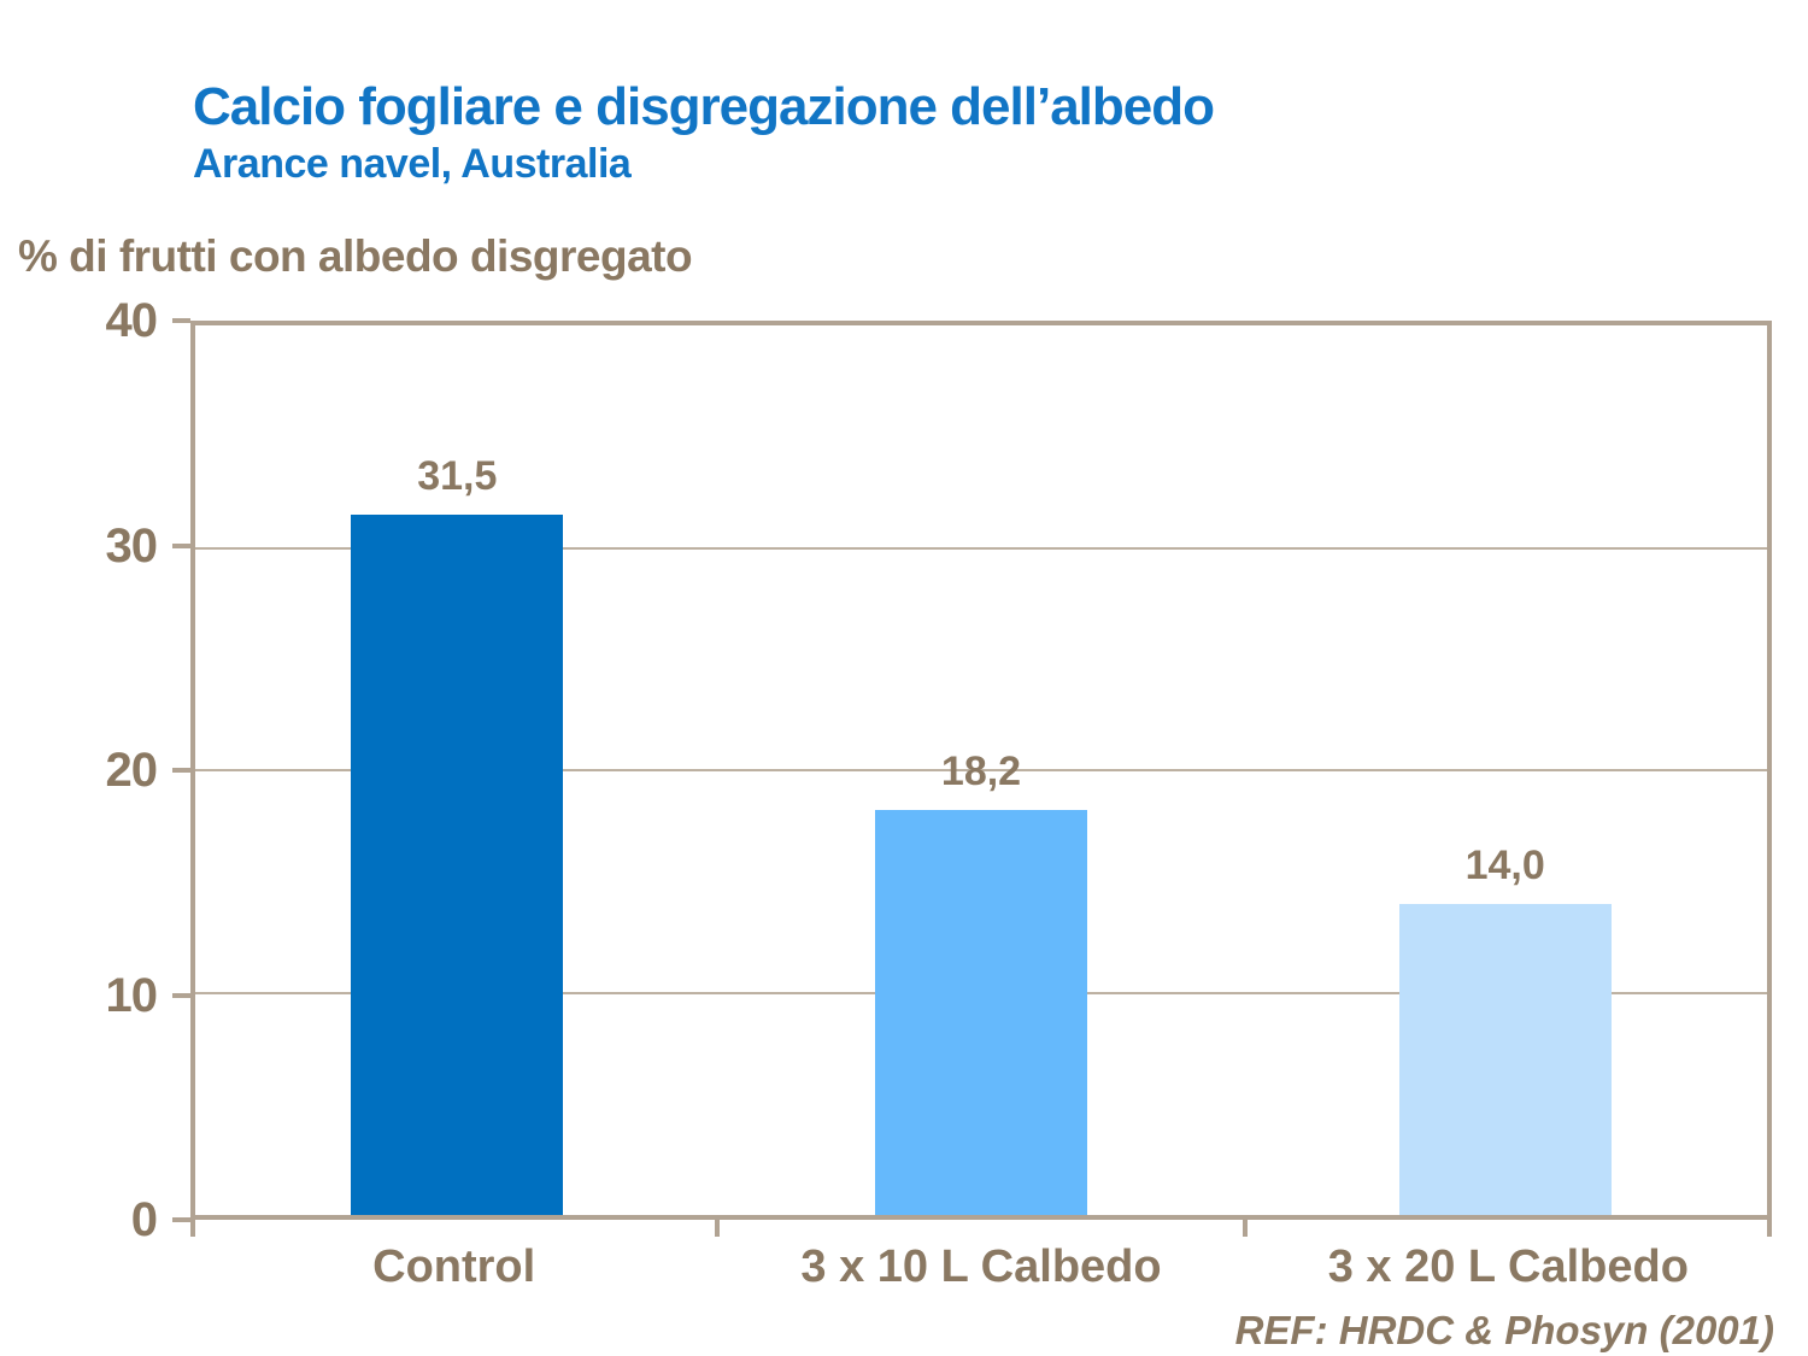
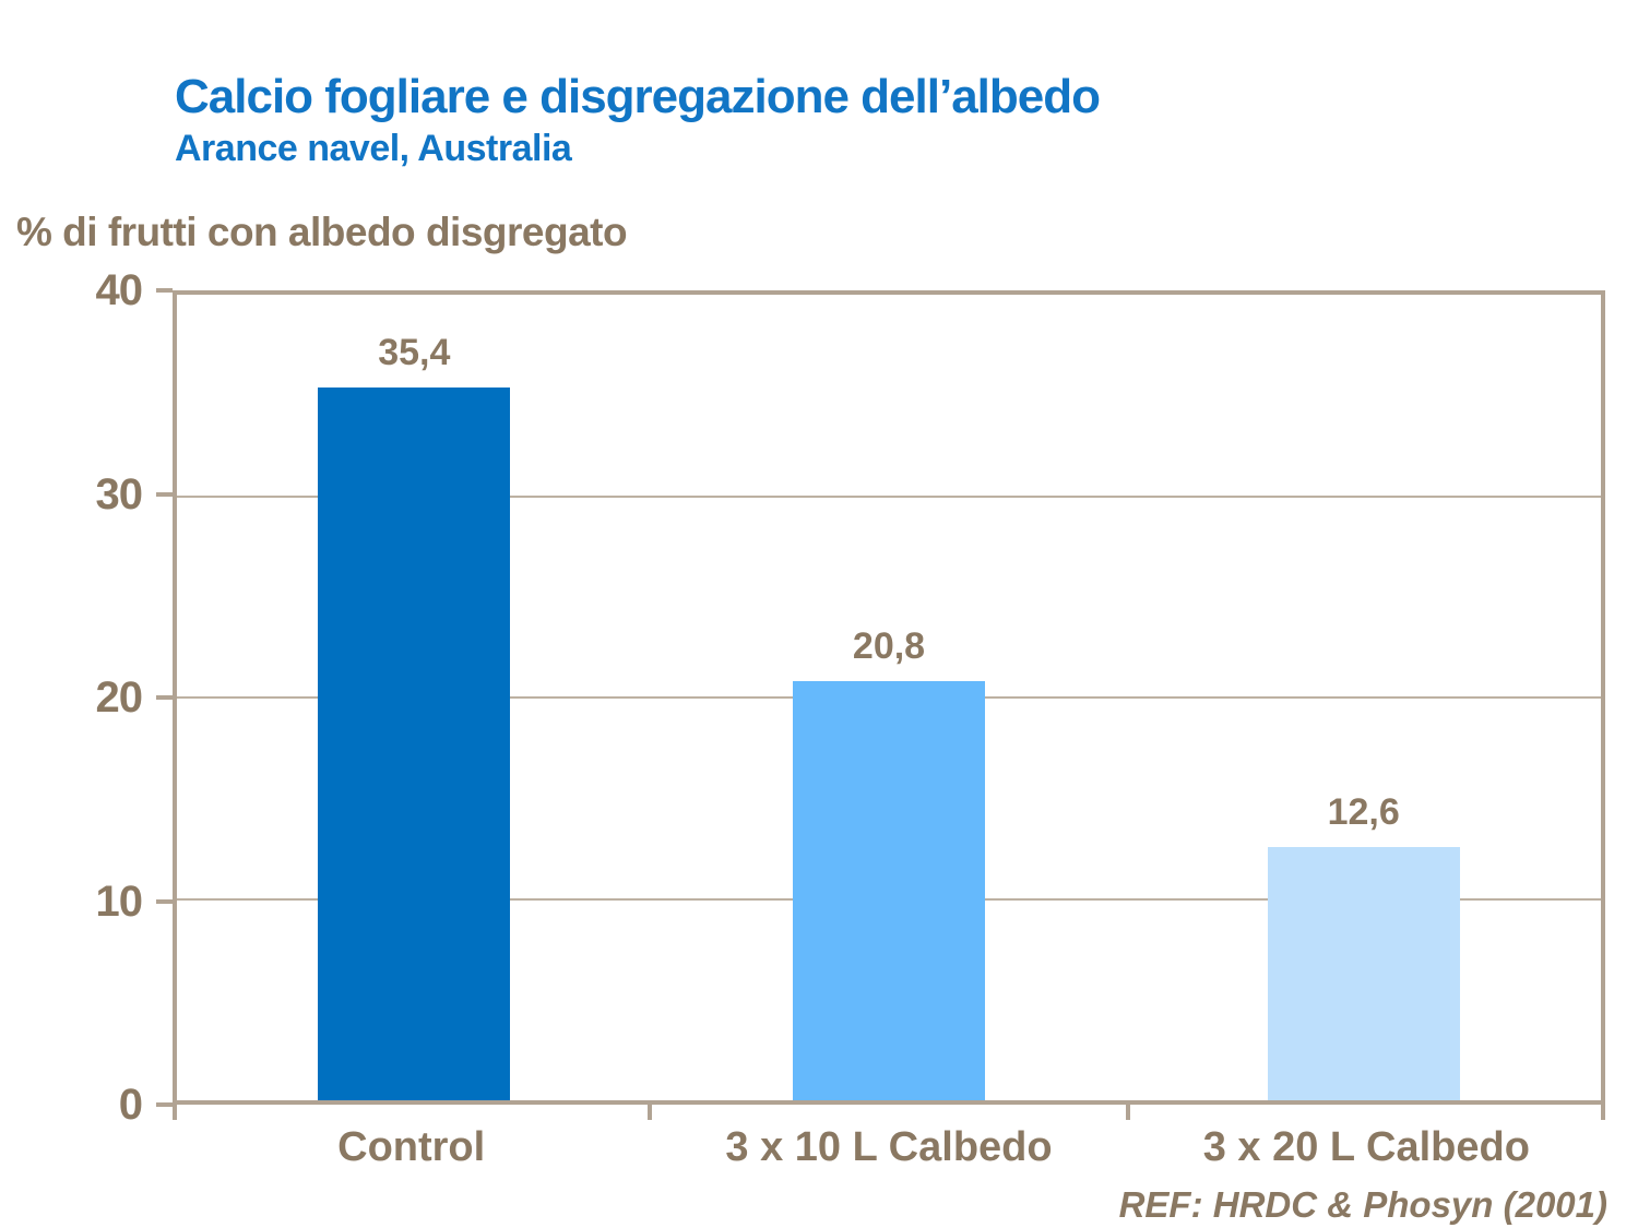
Control: 31,5 -> 35,4
3 x 10 L Calbedo: 18,2 -> 20,8
3 x 20 L Calbedo: 14,0 -> 12,6
